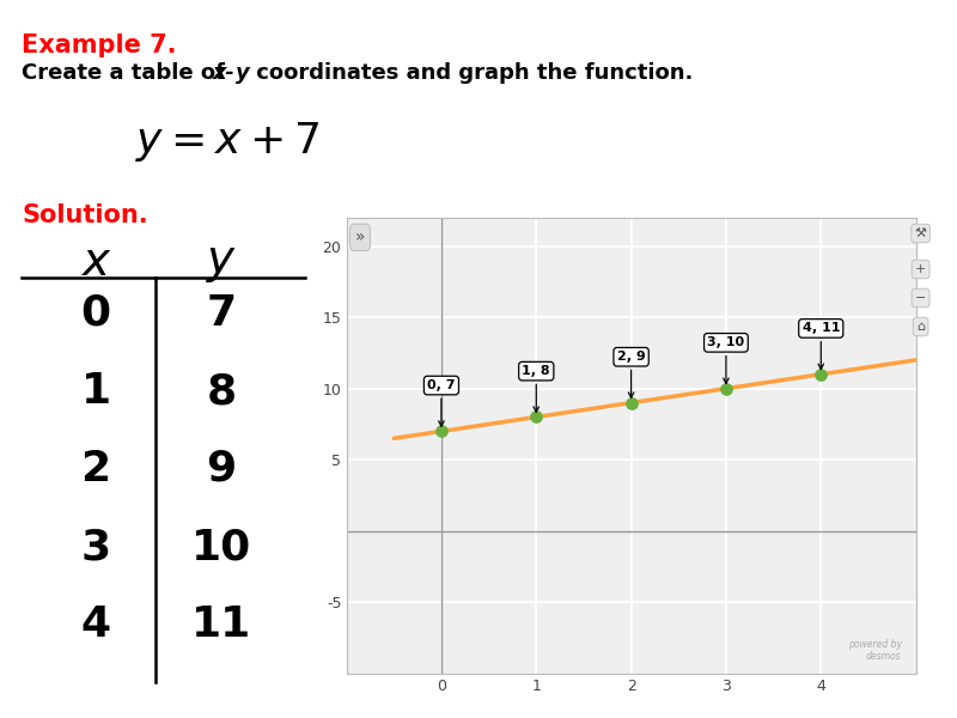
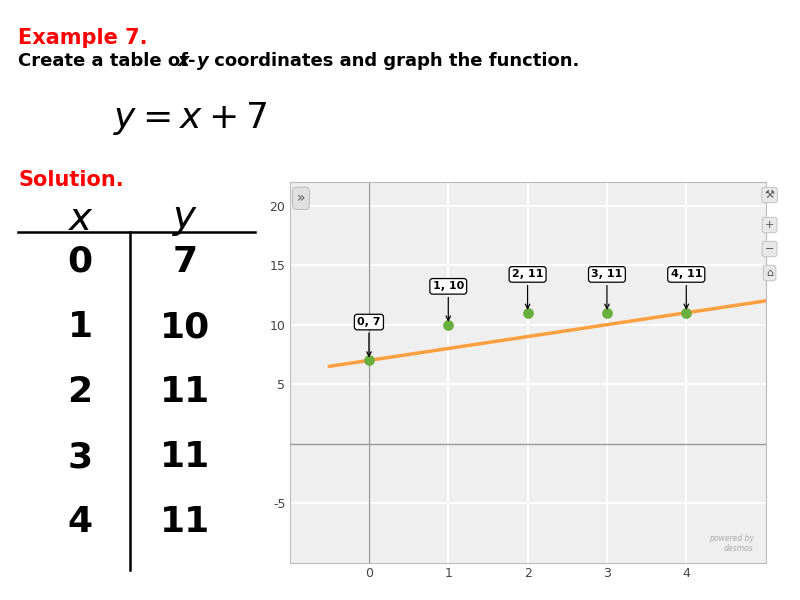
1: 8 -> 10
2: 9 -> 11
3: 10 -> 11
